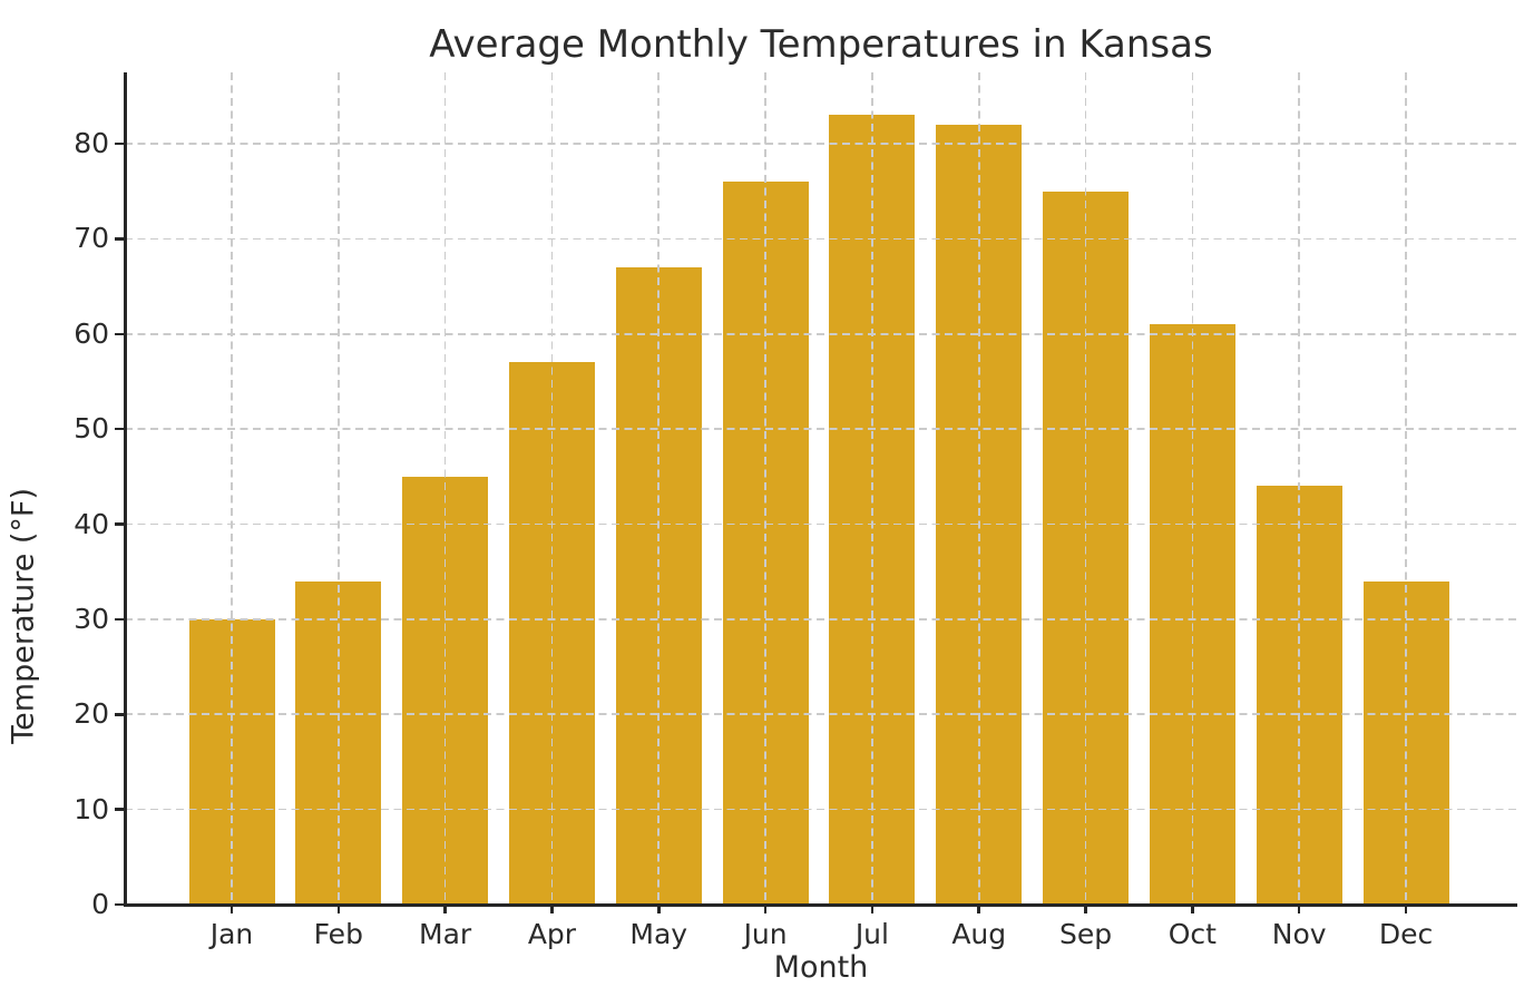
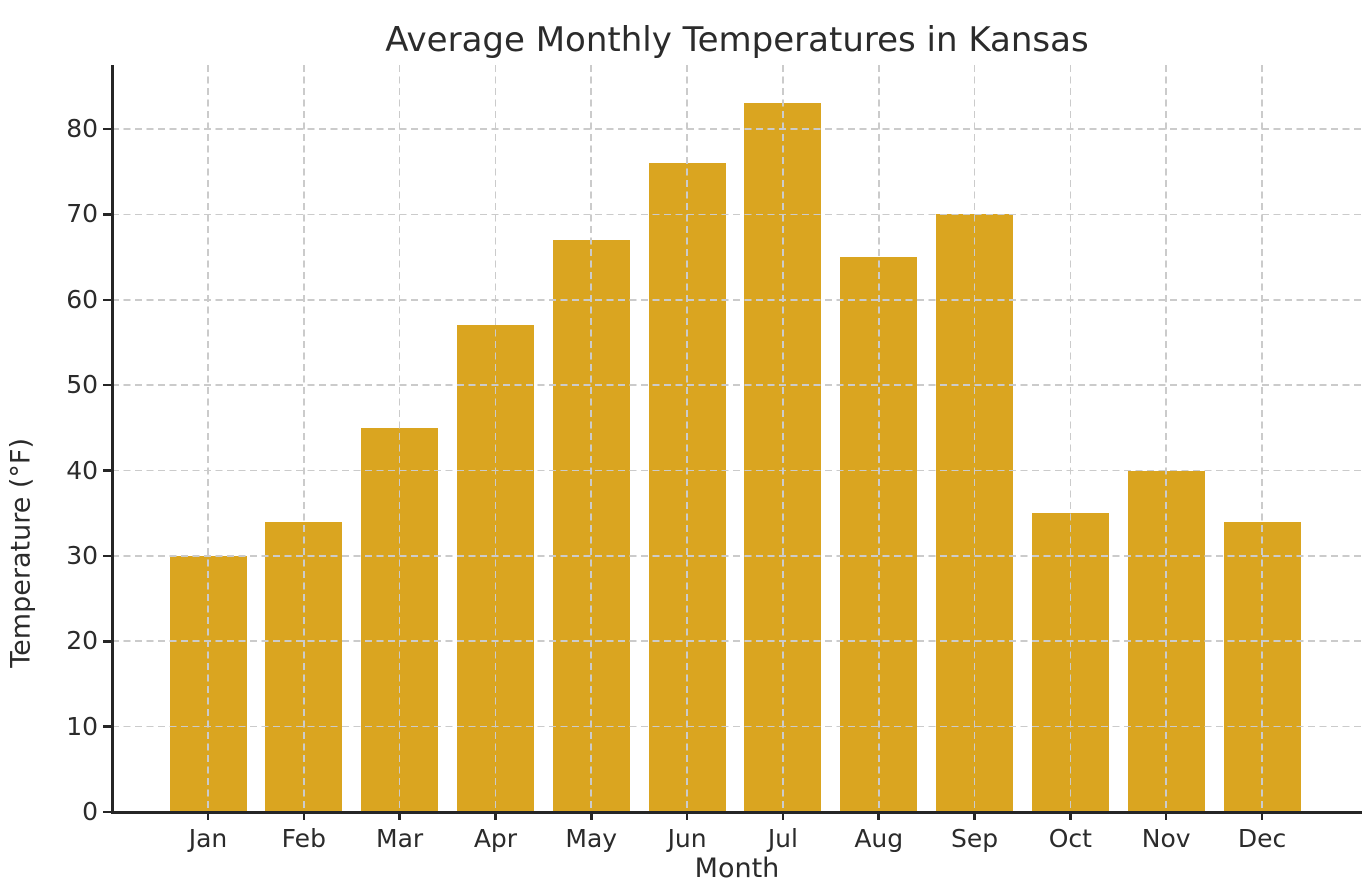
Aug: 82 -> 65
Sep: 75 -> 70
Oct: 61 -> 35
Nov: 44 -> 40
